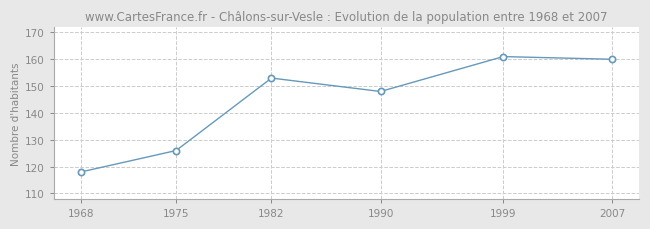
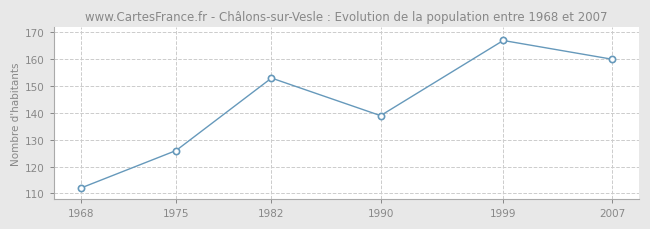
1968: 118 -> 112
1990: 148 -> 139
1999: 161 -> 167
